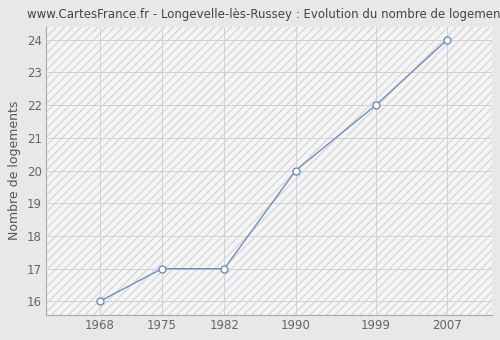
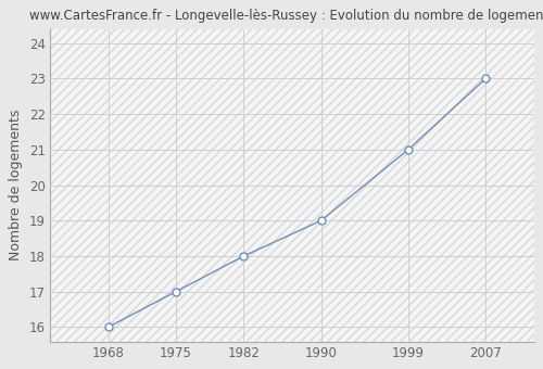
1982: 17 -> 18
1990: 20 -> 19
1999: 22 -> 21
2007: 24 -> 23
